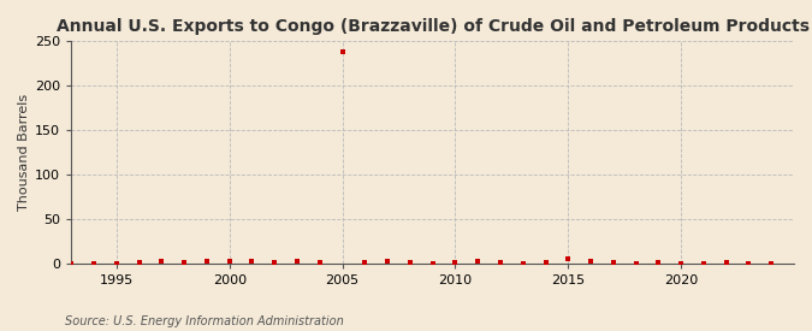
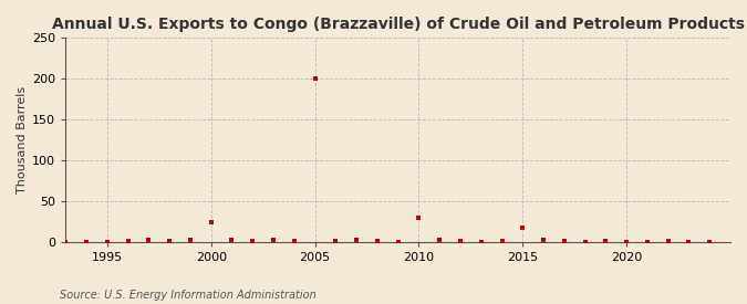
2000: 3 -> 24
2005: 238 -> 200
2010: 1 -> 30
2015: 5 -> 18
